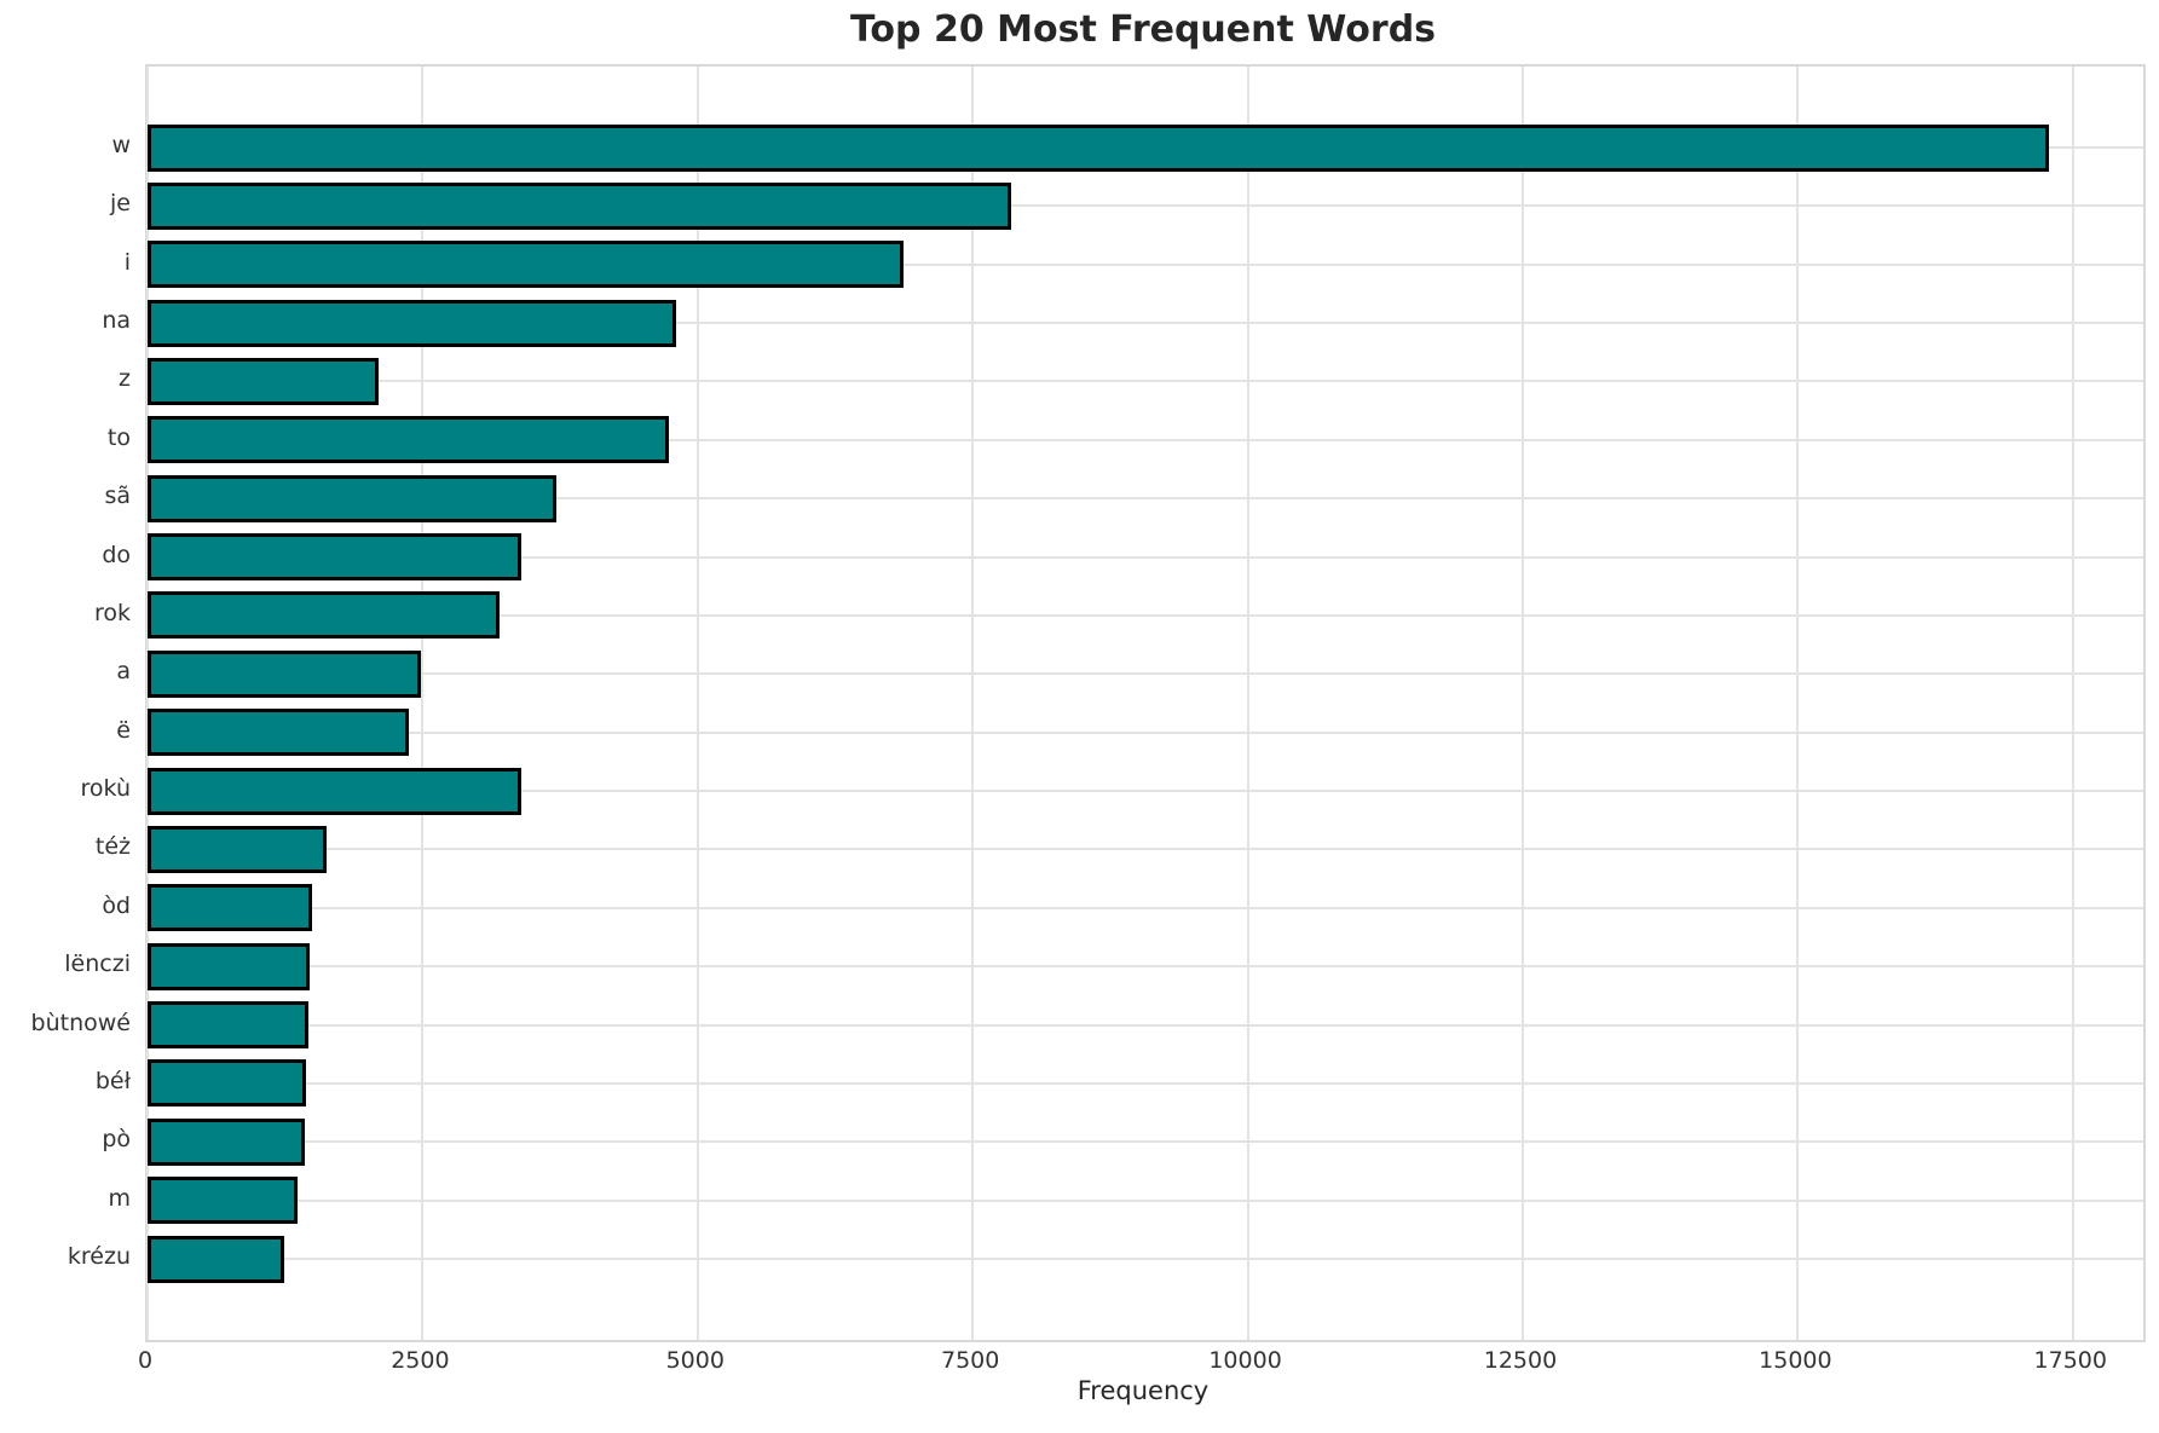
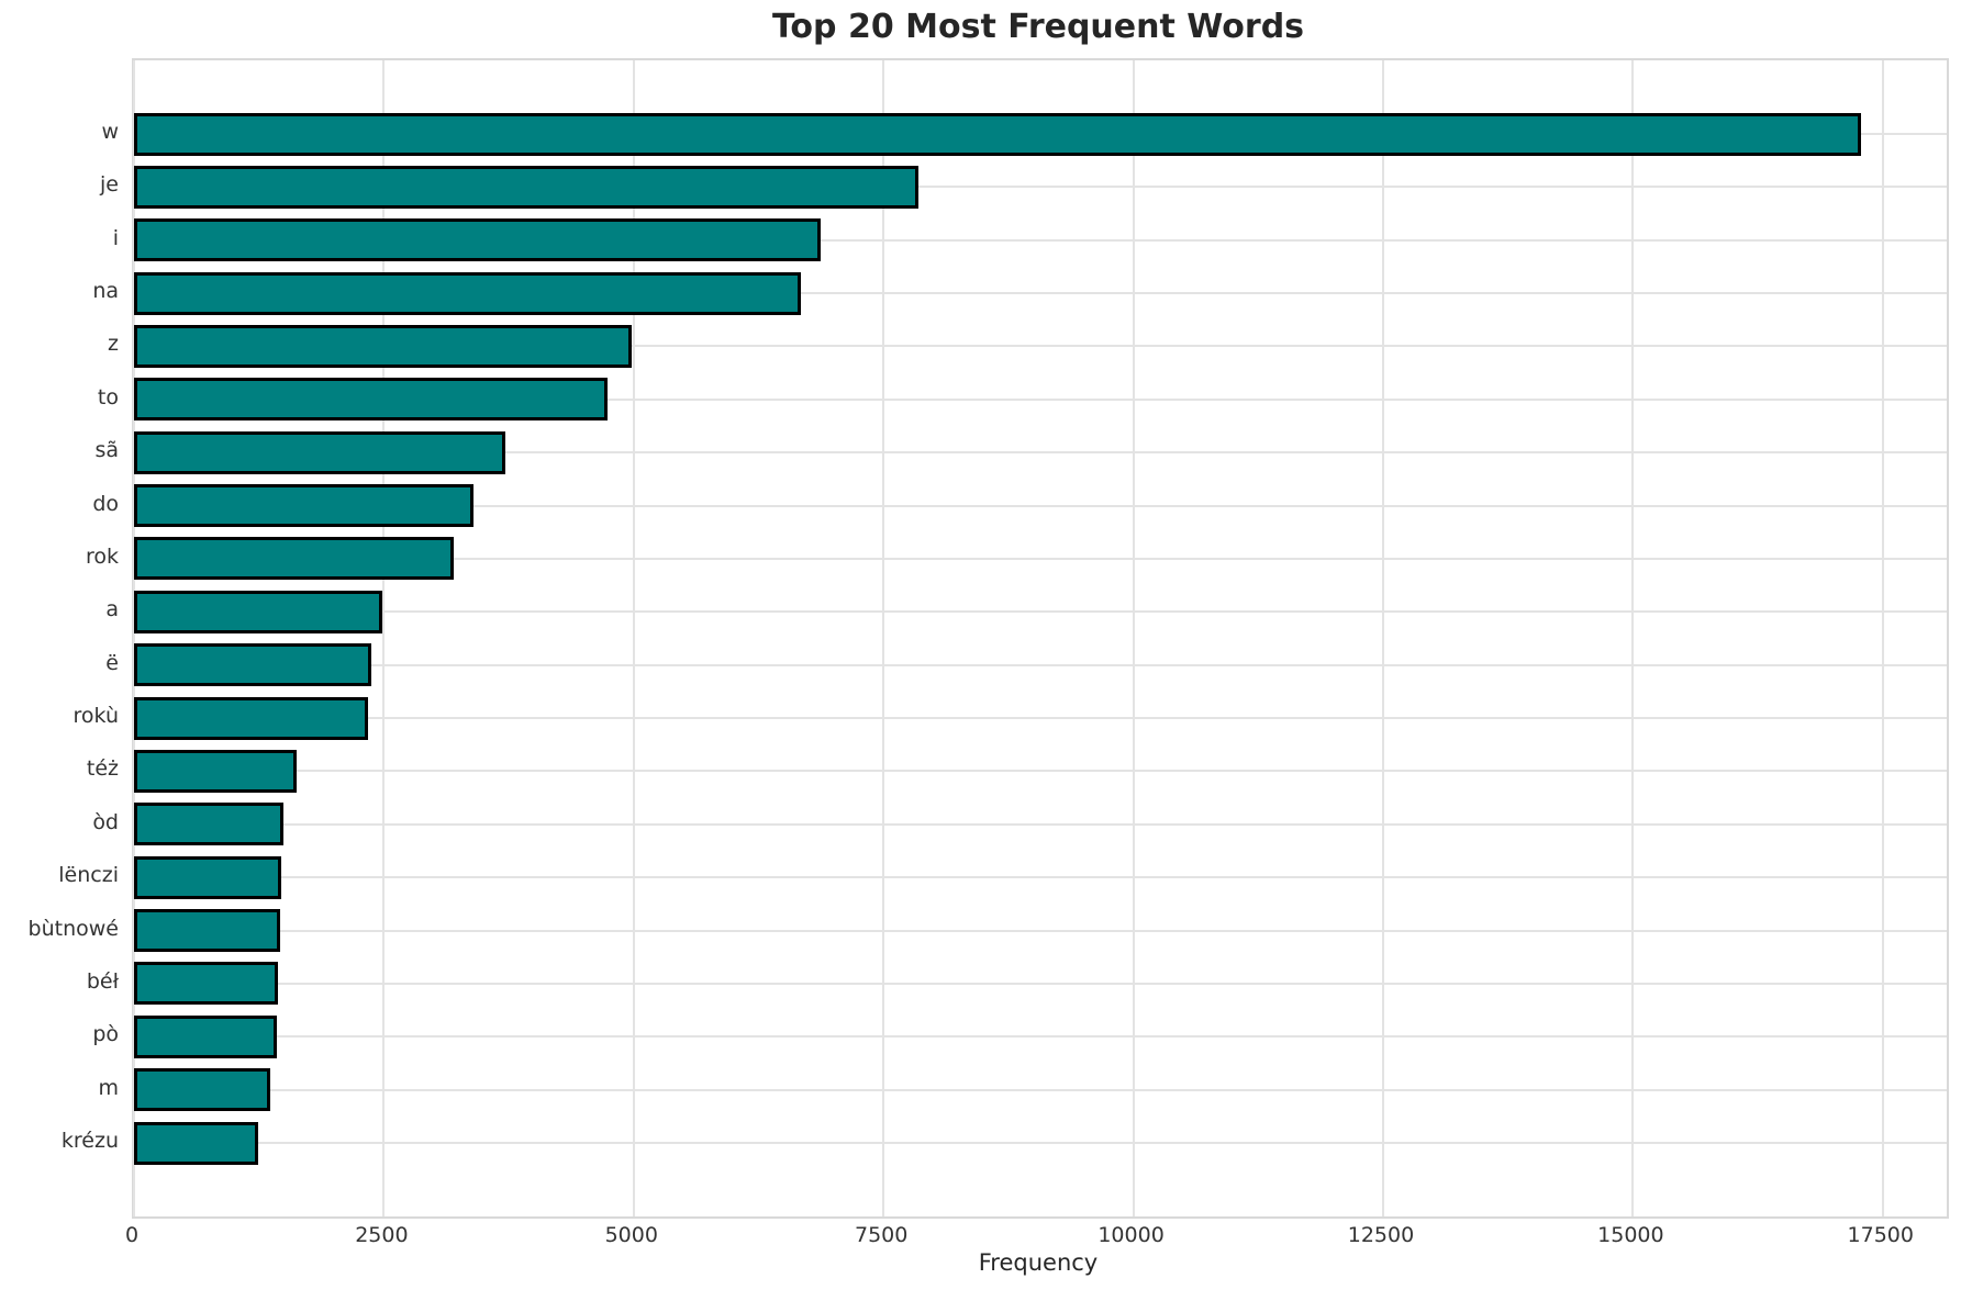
na: 4800 -> 6700
z: 2100 -> 5000
rokù: 3400 -> 2300
